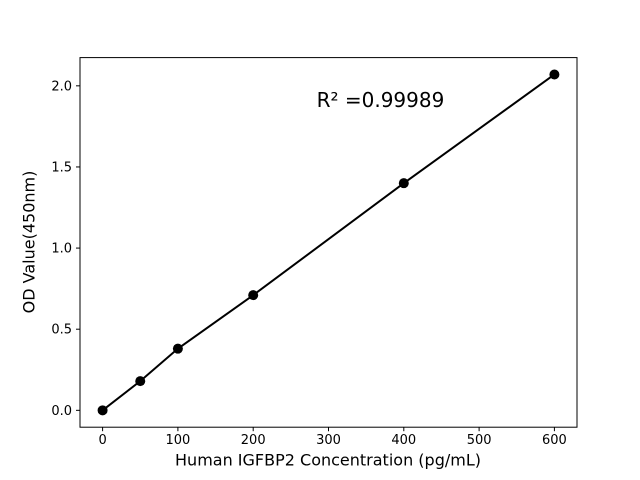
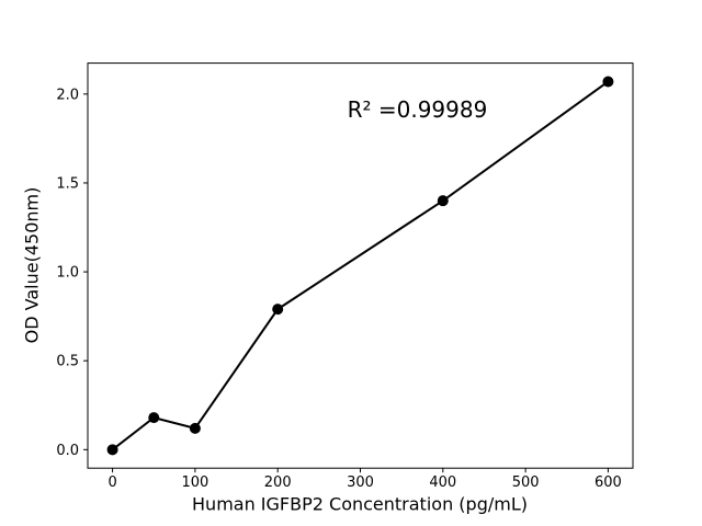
100: 0.38 -> 0.12
200: 0.71 -> 0.79
